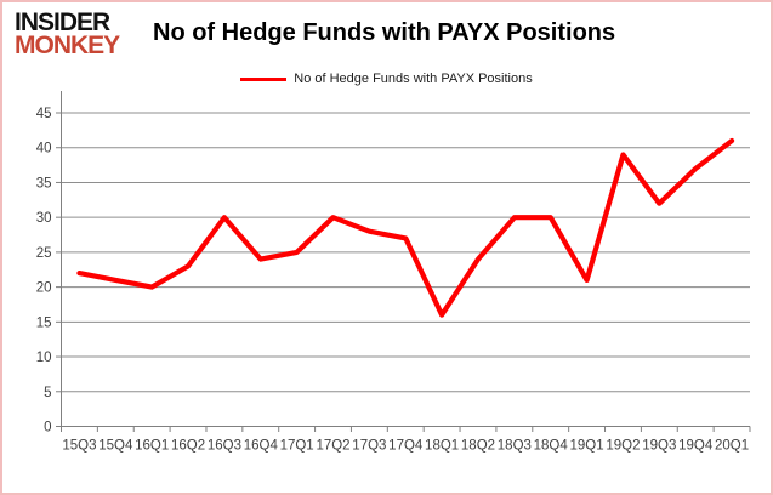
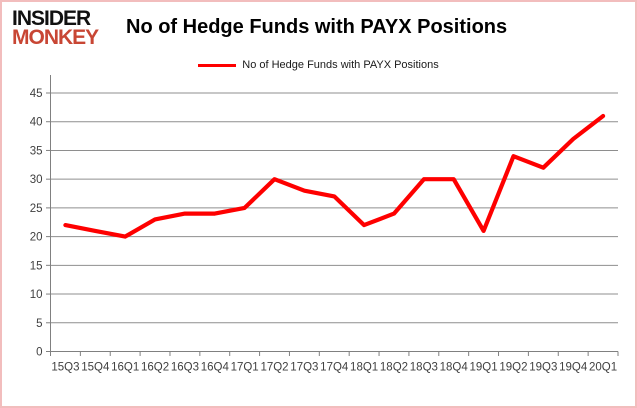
16Q3: 30 -> 24
18Q1: 16 -> 22
19Q2: 39 -> 34
